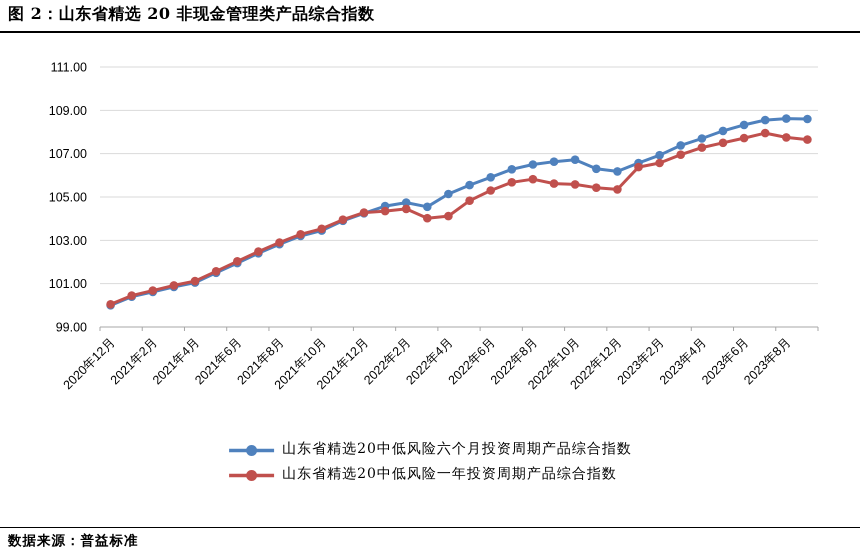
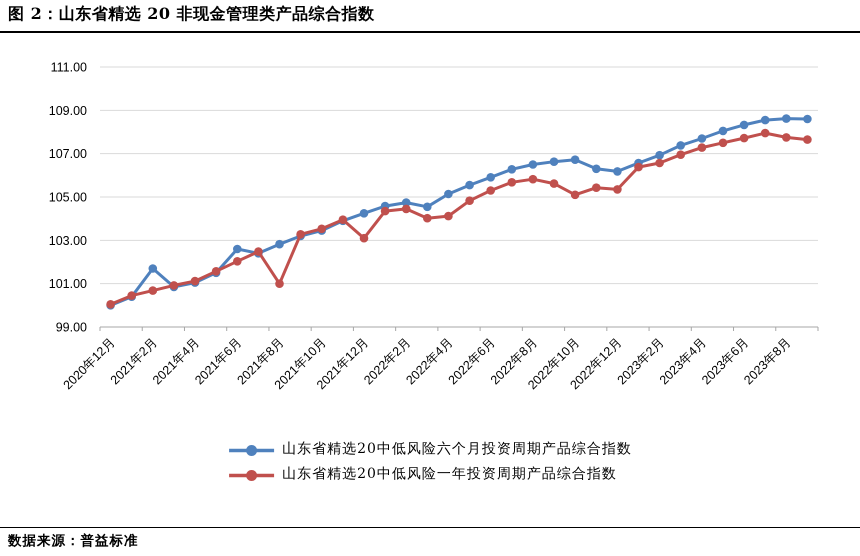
山东省精选20中低风险六个月投资周期产品综合指数/2021年2月: 100.6 -> 101.7
山东省精选20中低风险六个月投资周期产品综合指数/2021年6月: 102.0 -> 102.6
山东省精选20中低风险一年投资周期产品综合指数/2021年8月: 102.9 -> 101.0
山东省精选20中低风险一年投资周期产品综合指数/2021年12月: 104.3 -> 103.1
山东省精选20中低风险一年投资周期产品综合指数/2022年10月: 105.6 -> 105.1
